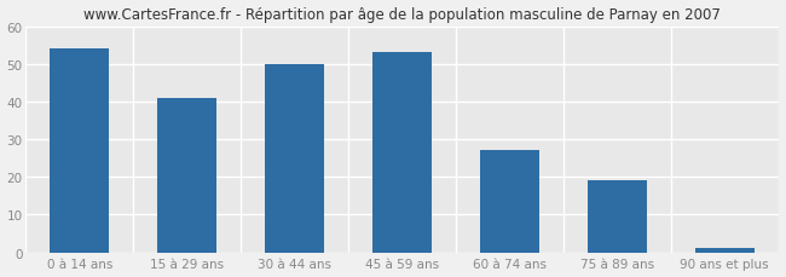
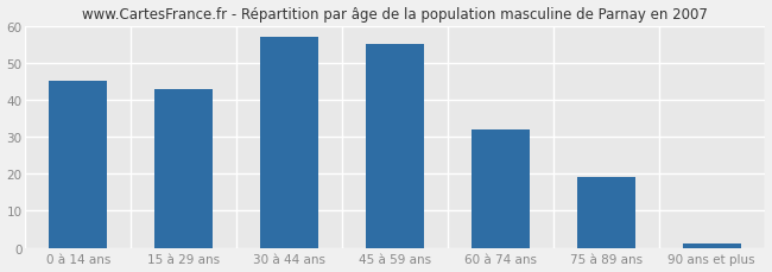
0 à 14 ans: 54 -> 45
15 à 29 ans: 41 -> 43
30 à 44 ans: 50 -> 57
45 à 59 ans: 53 -> 55
60 à 74 ans: 27 -> 32
